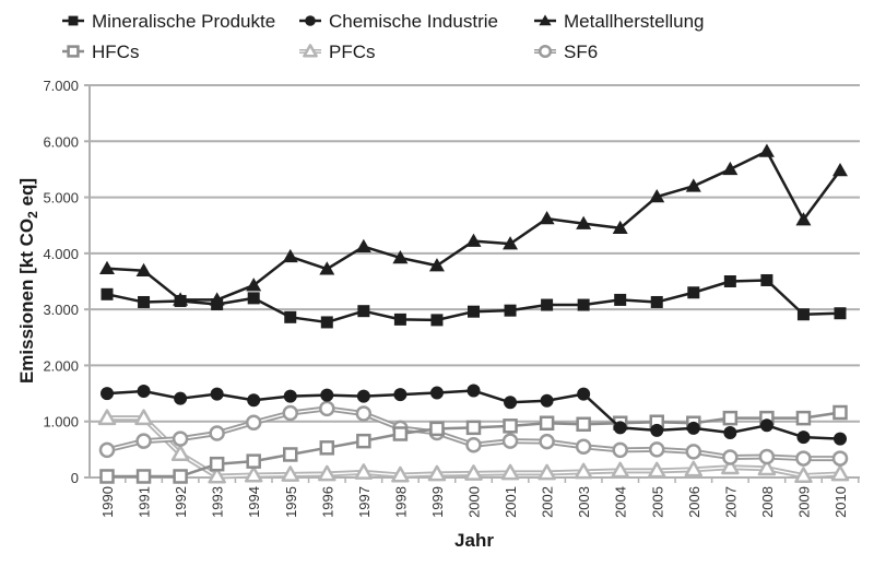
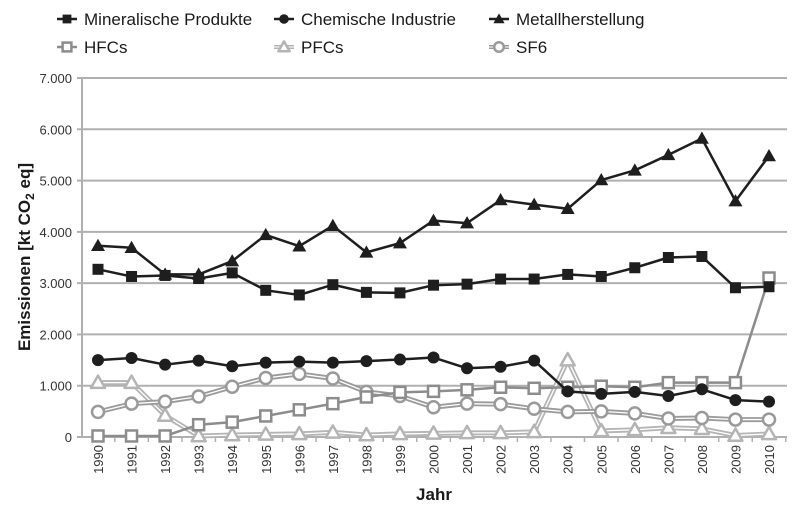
Metallherstellung/1998: 3900 -> 3600
PFCs/2004: 100 -> 1500
HFCs/2010: 1200 -> 3100
